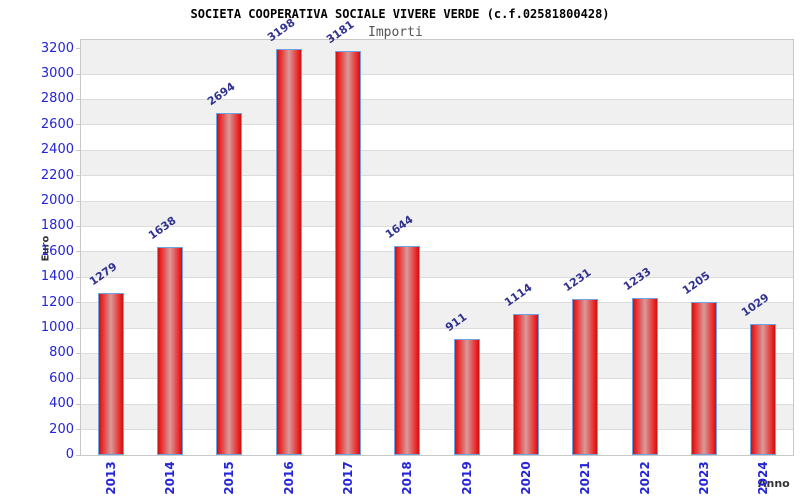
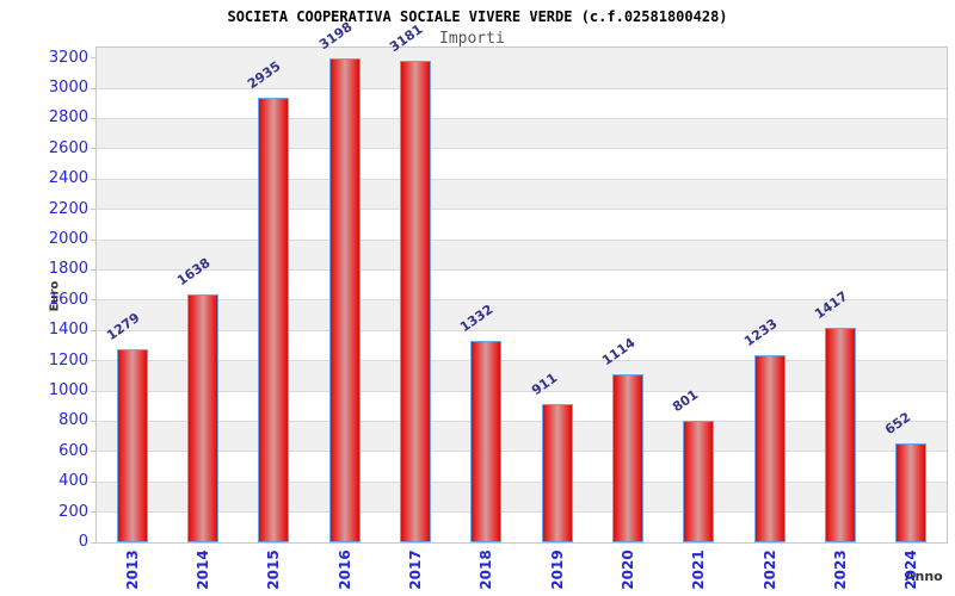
2015: 2694 -> 2935
2018: 1644 -> 1332
2021: 1231 -> 801
2023: 1205 -> 1417
2024: 1029 -> 652
